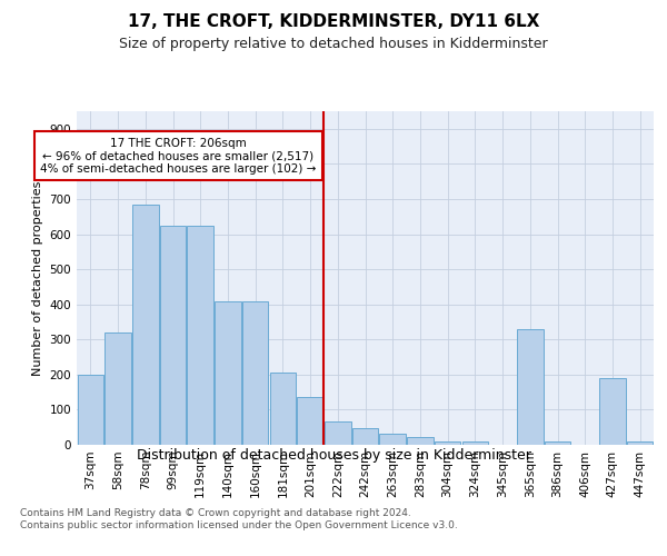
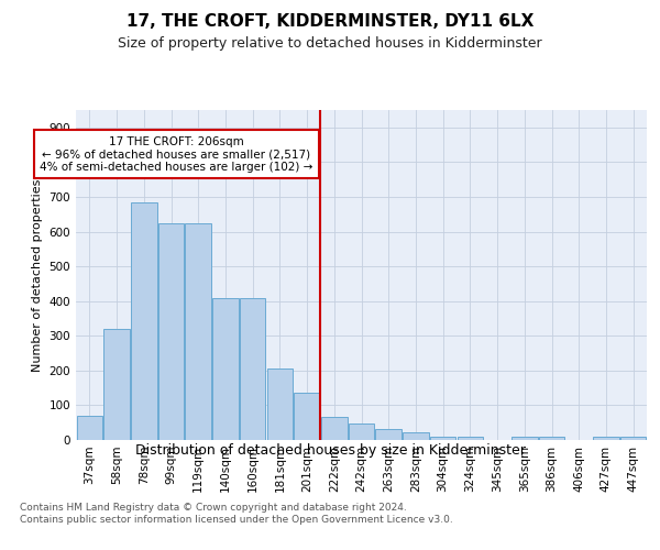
37sqm: 200 -> 70
365sqm: 330 -> 8
427sqm: 190 -> 8
